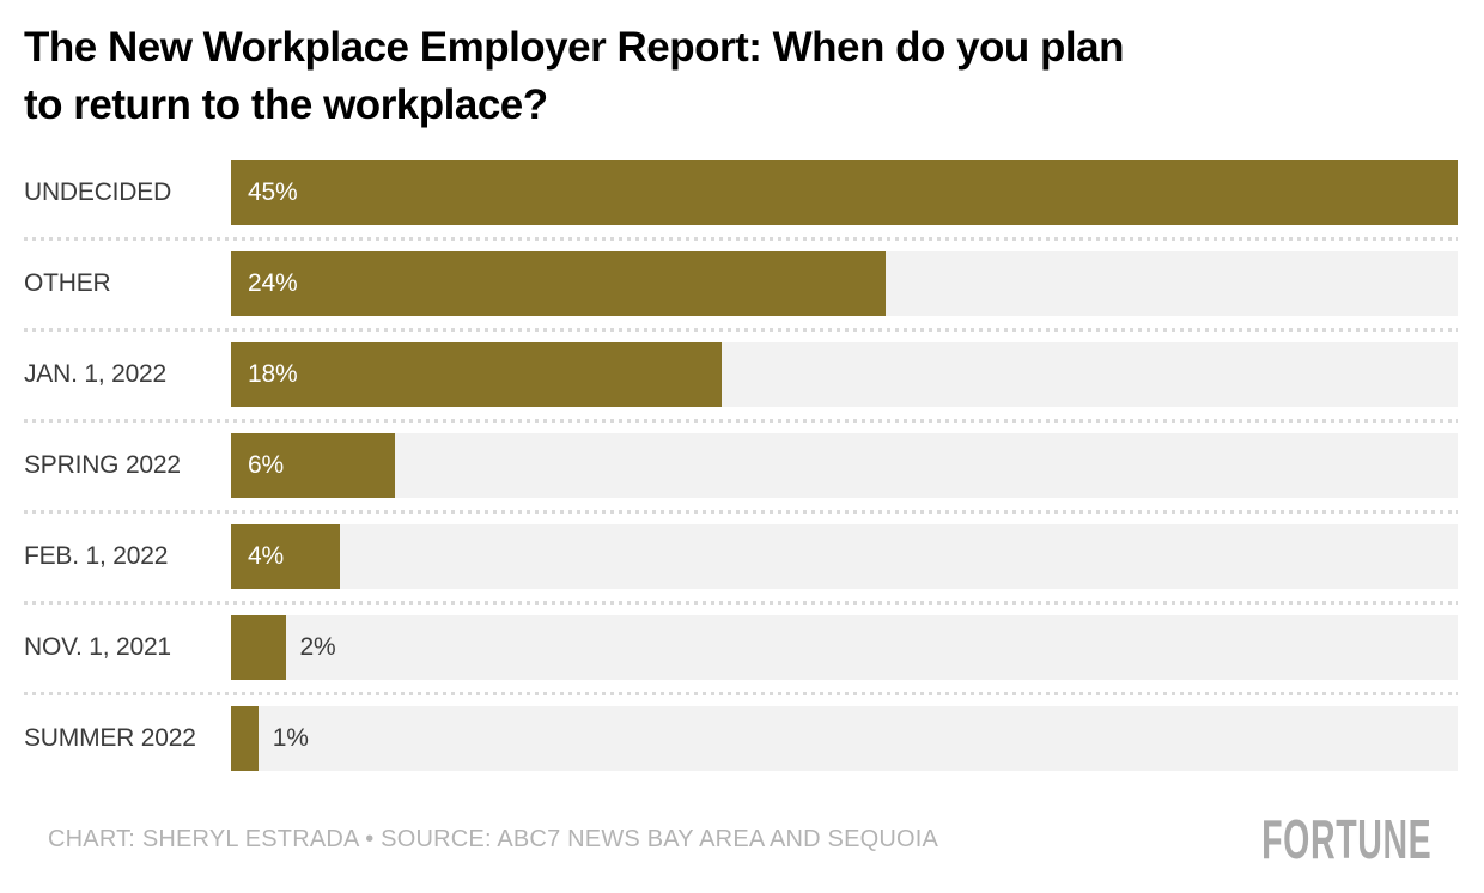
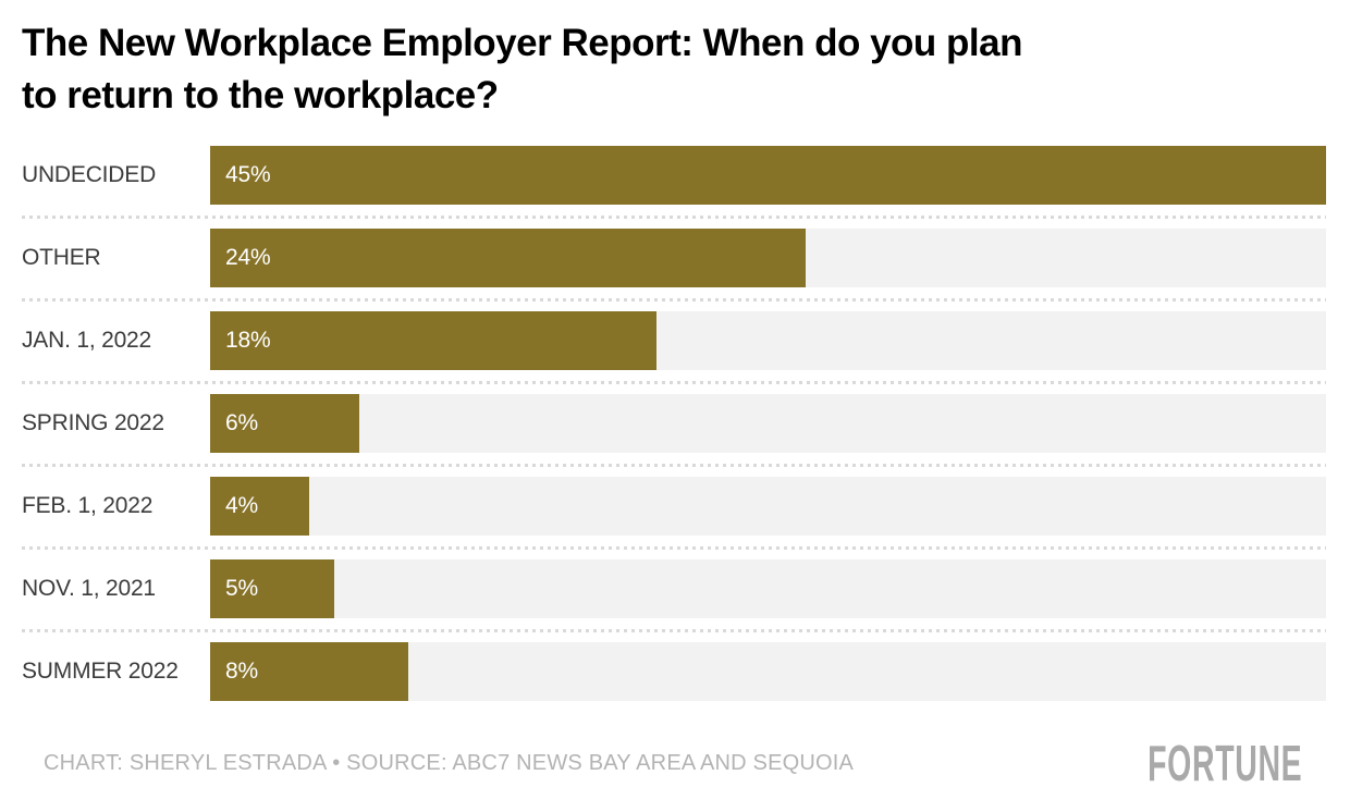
NOV. 1, 2021: 2% -> 5%
SUMMER 2022: 1% -> 8%
